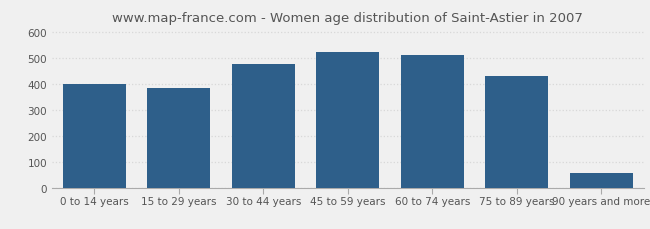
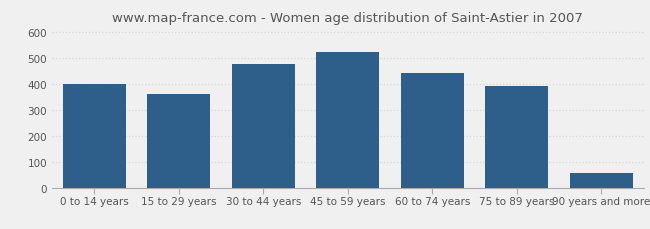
15 to 29 years: 382 -> 360
60 to 74 years: 512 -> 440
75 to 89 years: 430 -> 390
